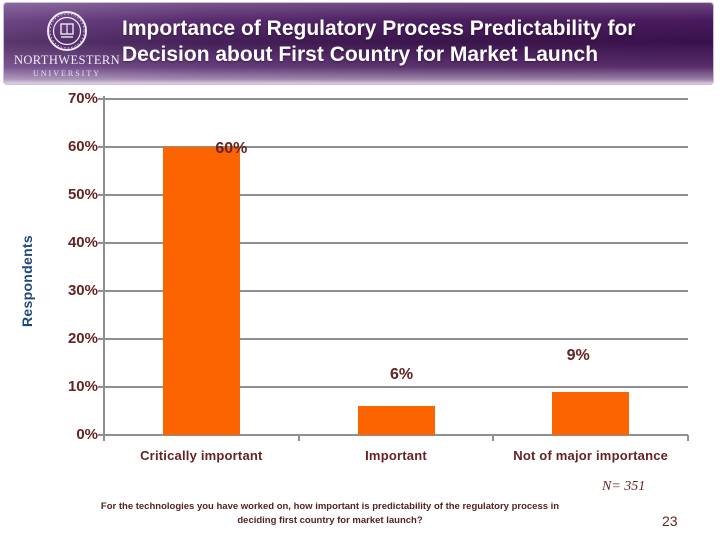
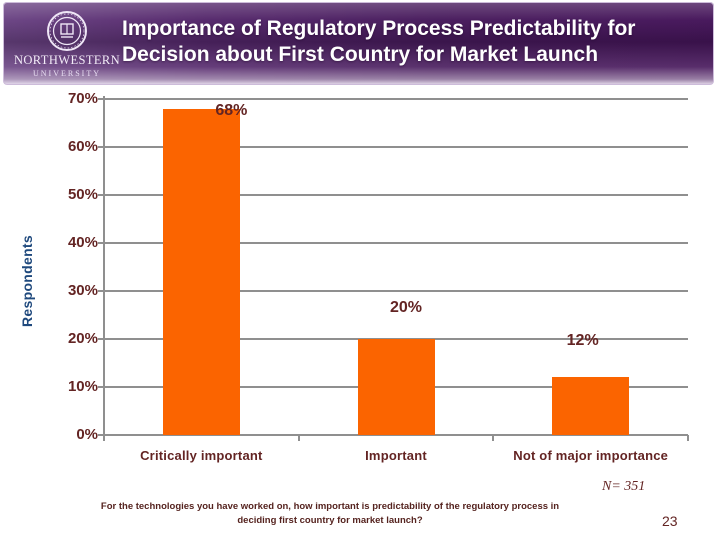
Critically important: 60% -> 68%
Important: 6% -> 20%
Not of major importance: 9% -> 12%
